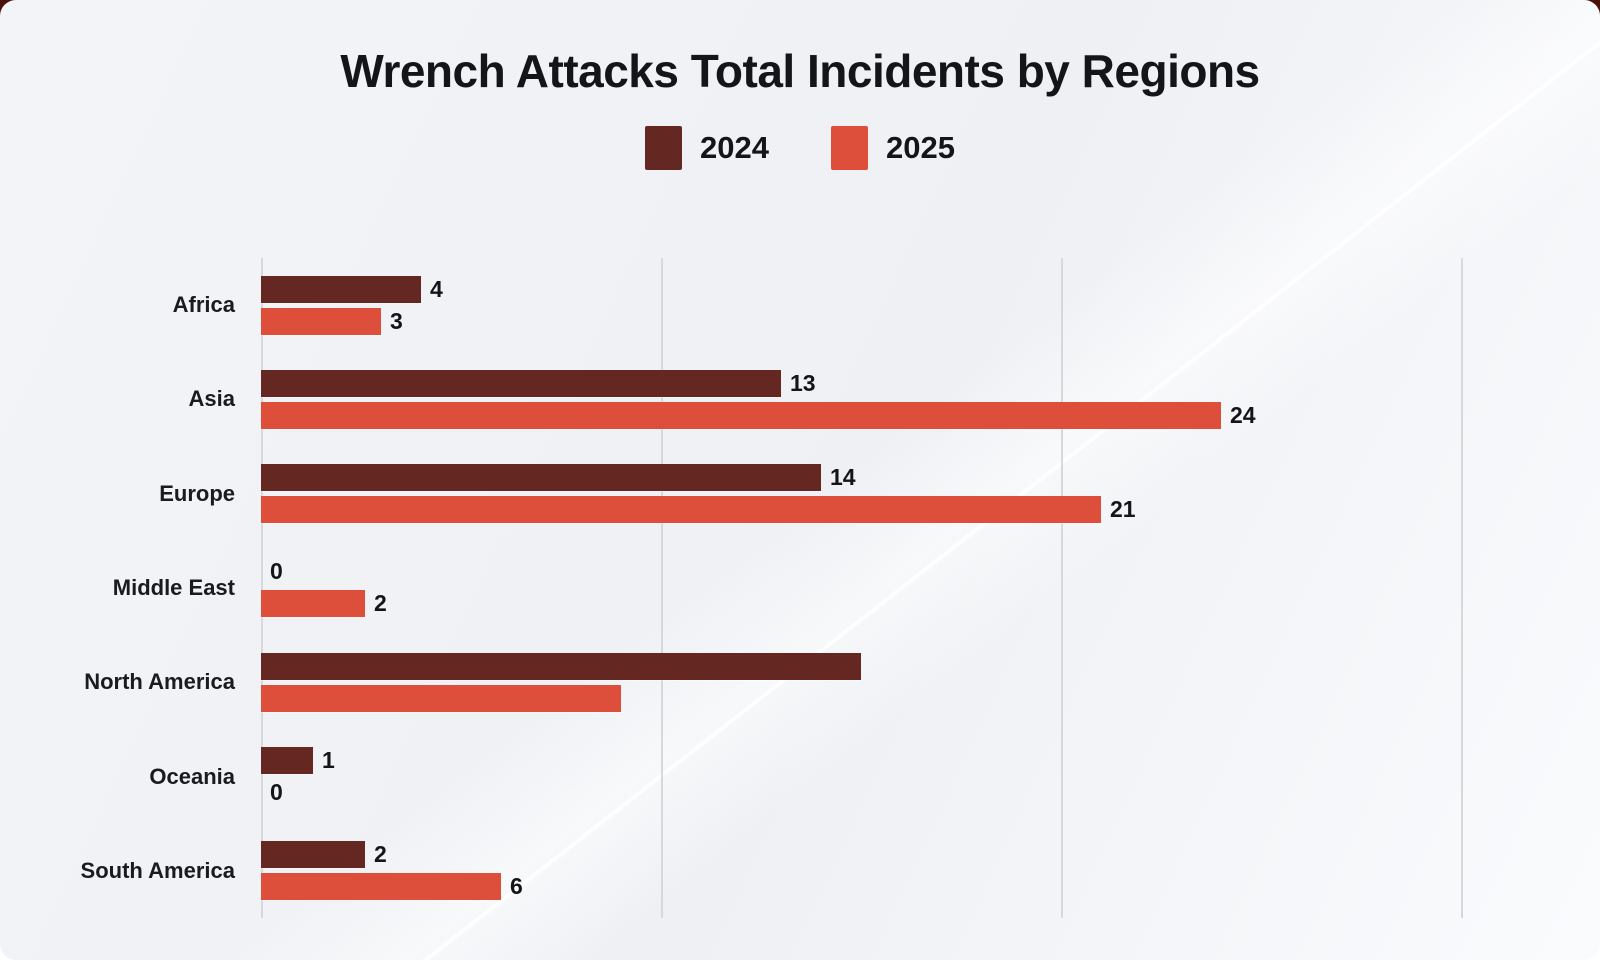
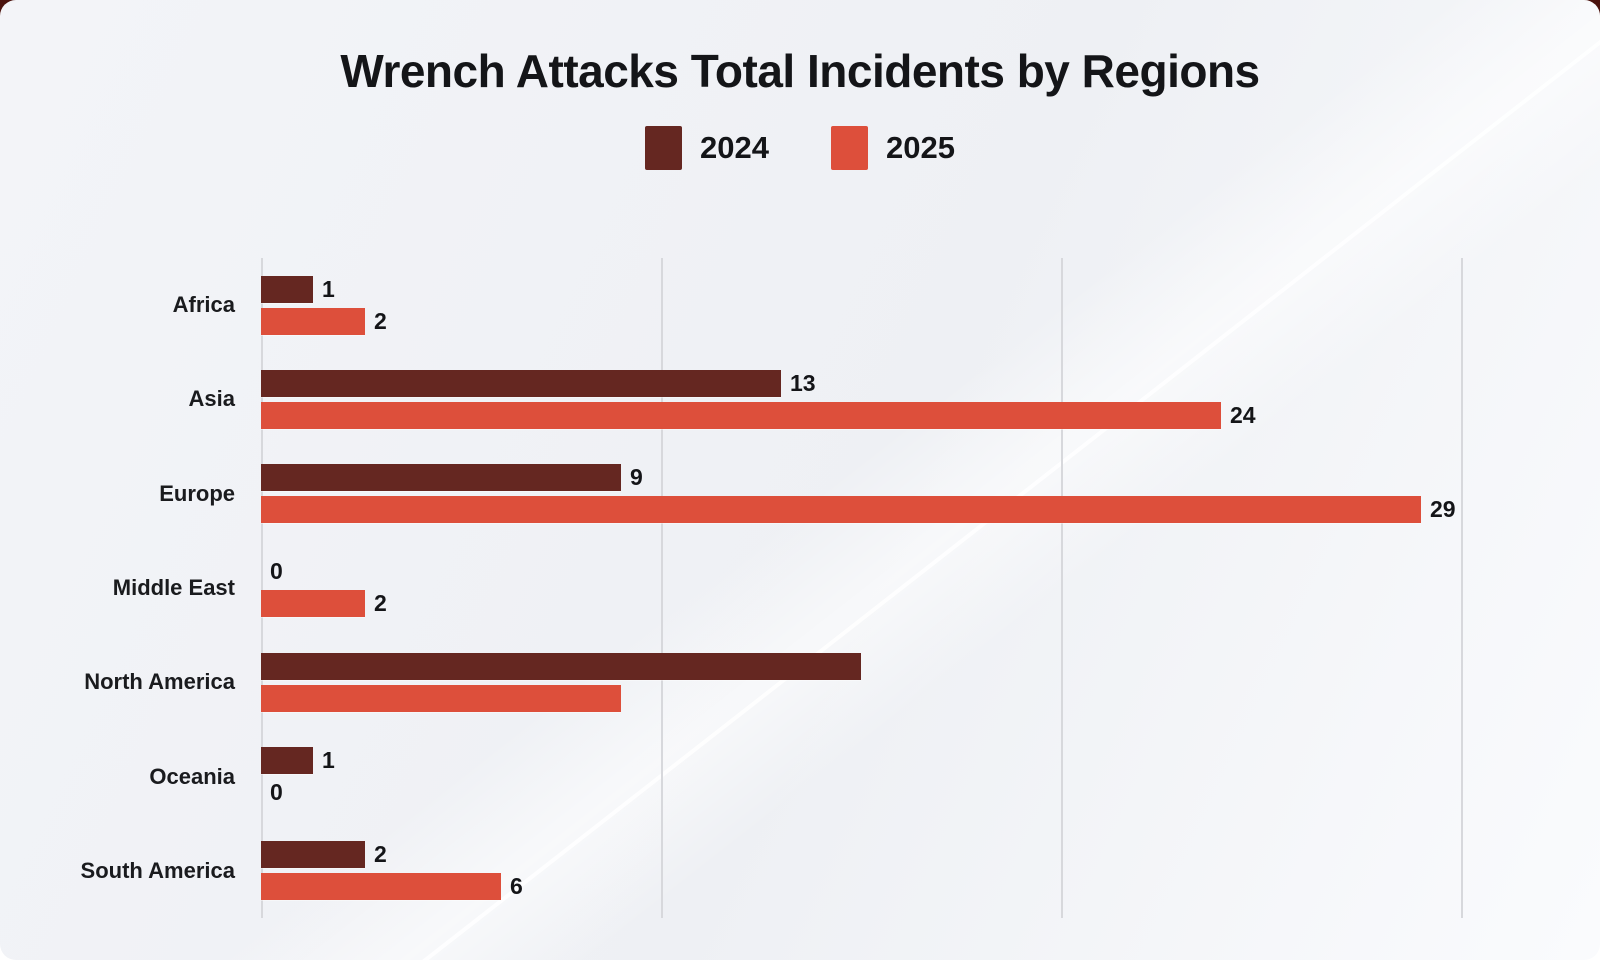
2024/Africa: 4 -> 1
2025/Africa: 3 -> 2
2024/Europe: 14 -> 9
2025/Europe: 21 -> 29
